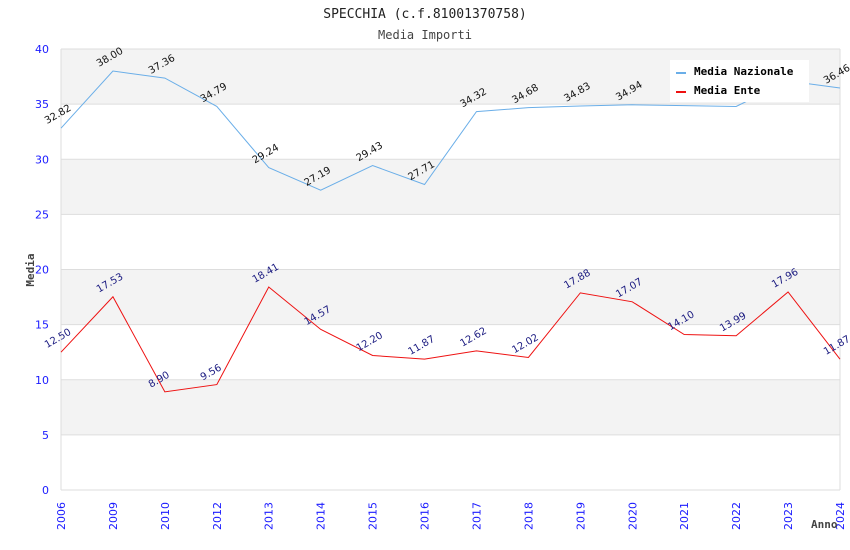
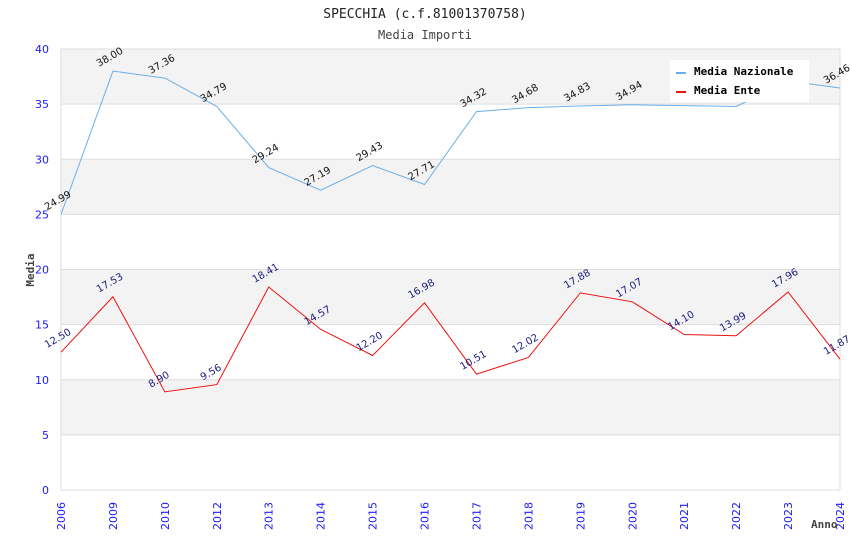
Media Nazionale/2006: 32.82 -> 24.99
Media Ente/2016: 11.87 -> 16.98
Media Ente/2017: 12.62 -> 10.51
